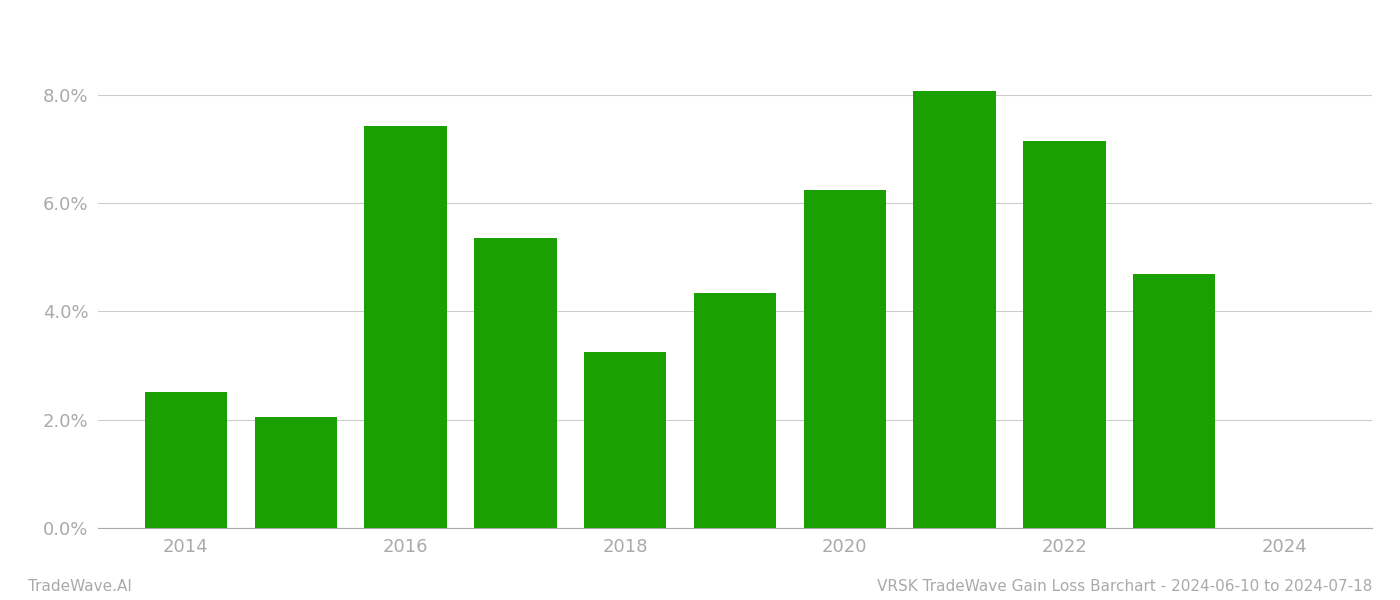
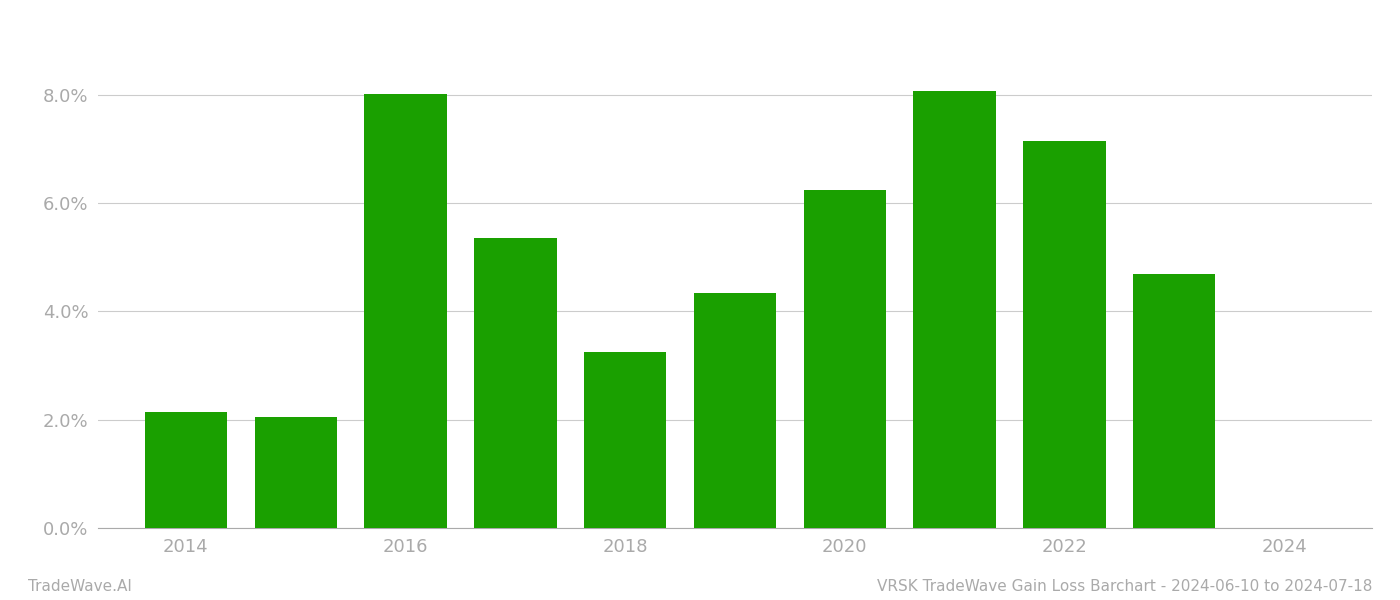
2014: 2.52% -> 2.15%
2016: 7.42% -> 8.02%
